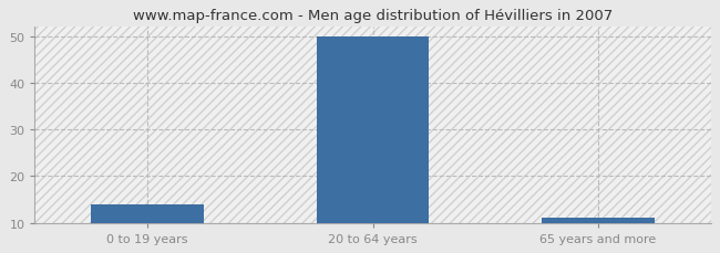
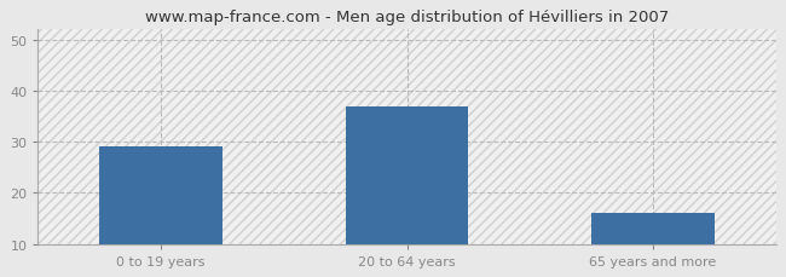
0 to 19 years: 14 -> 29
20 to 64 years: 50 -> 37
65 years and more: 11 -> 16
